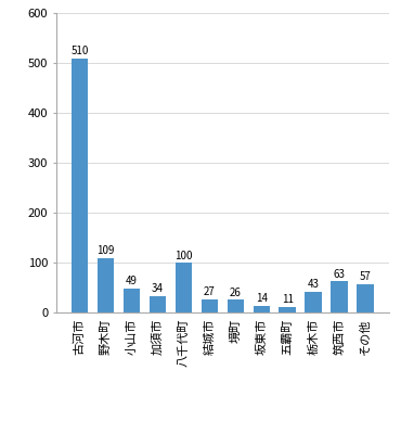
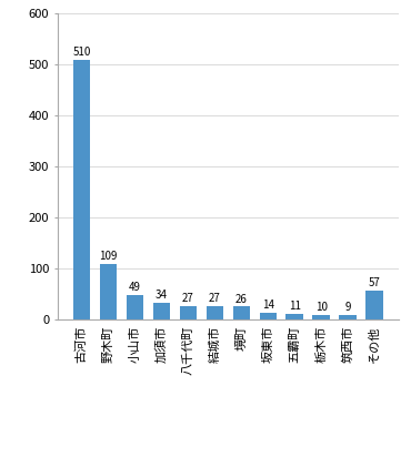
八千代町: 100 -> 27
栃木市: 43 -> 10
筑西市: 63 -> 9
